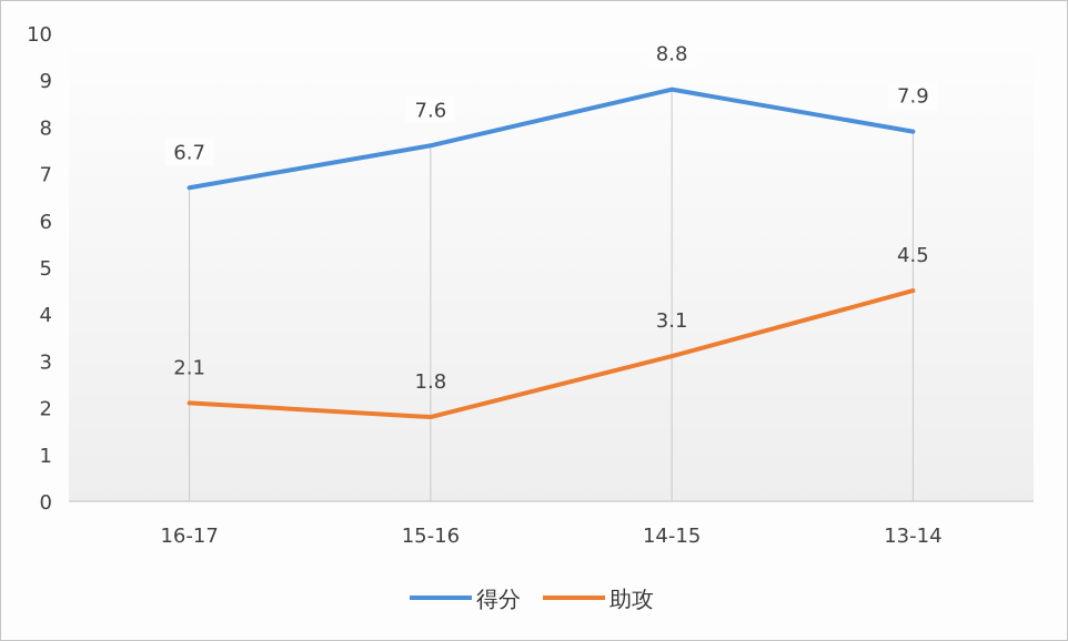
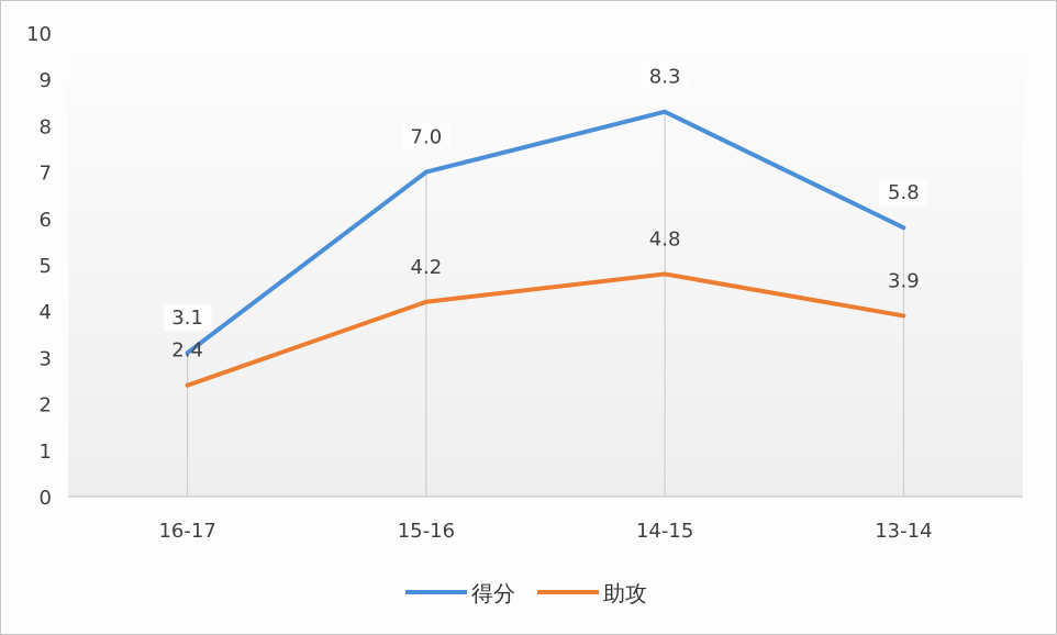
得分/16-17: 6.7 -> 3.1
助攻/16-17: 2.1 -> 2.4
得分/15-16: 7.6 -> 7.0
助攻/15-16: 1.8 -> 4.2
得分/14-15: 8.8 -> 8.3
助攻/14-15: 3.1 -> 4.8
得分/13-14: 7.9 -> 5.8
助攻/13-14: 4.5 -> 3.9
